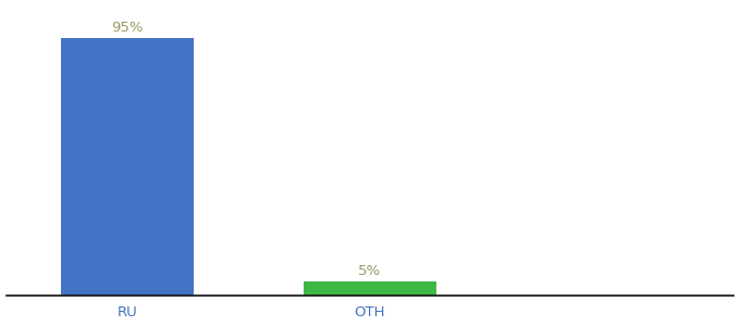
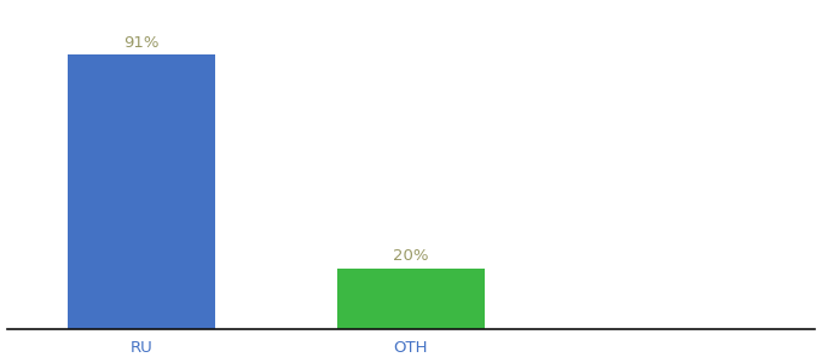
RU: 95% -> 91%
OTH: 5% -> 20%
